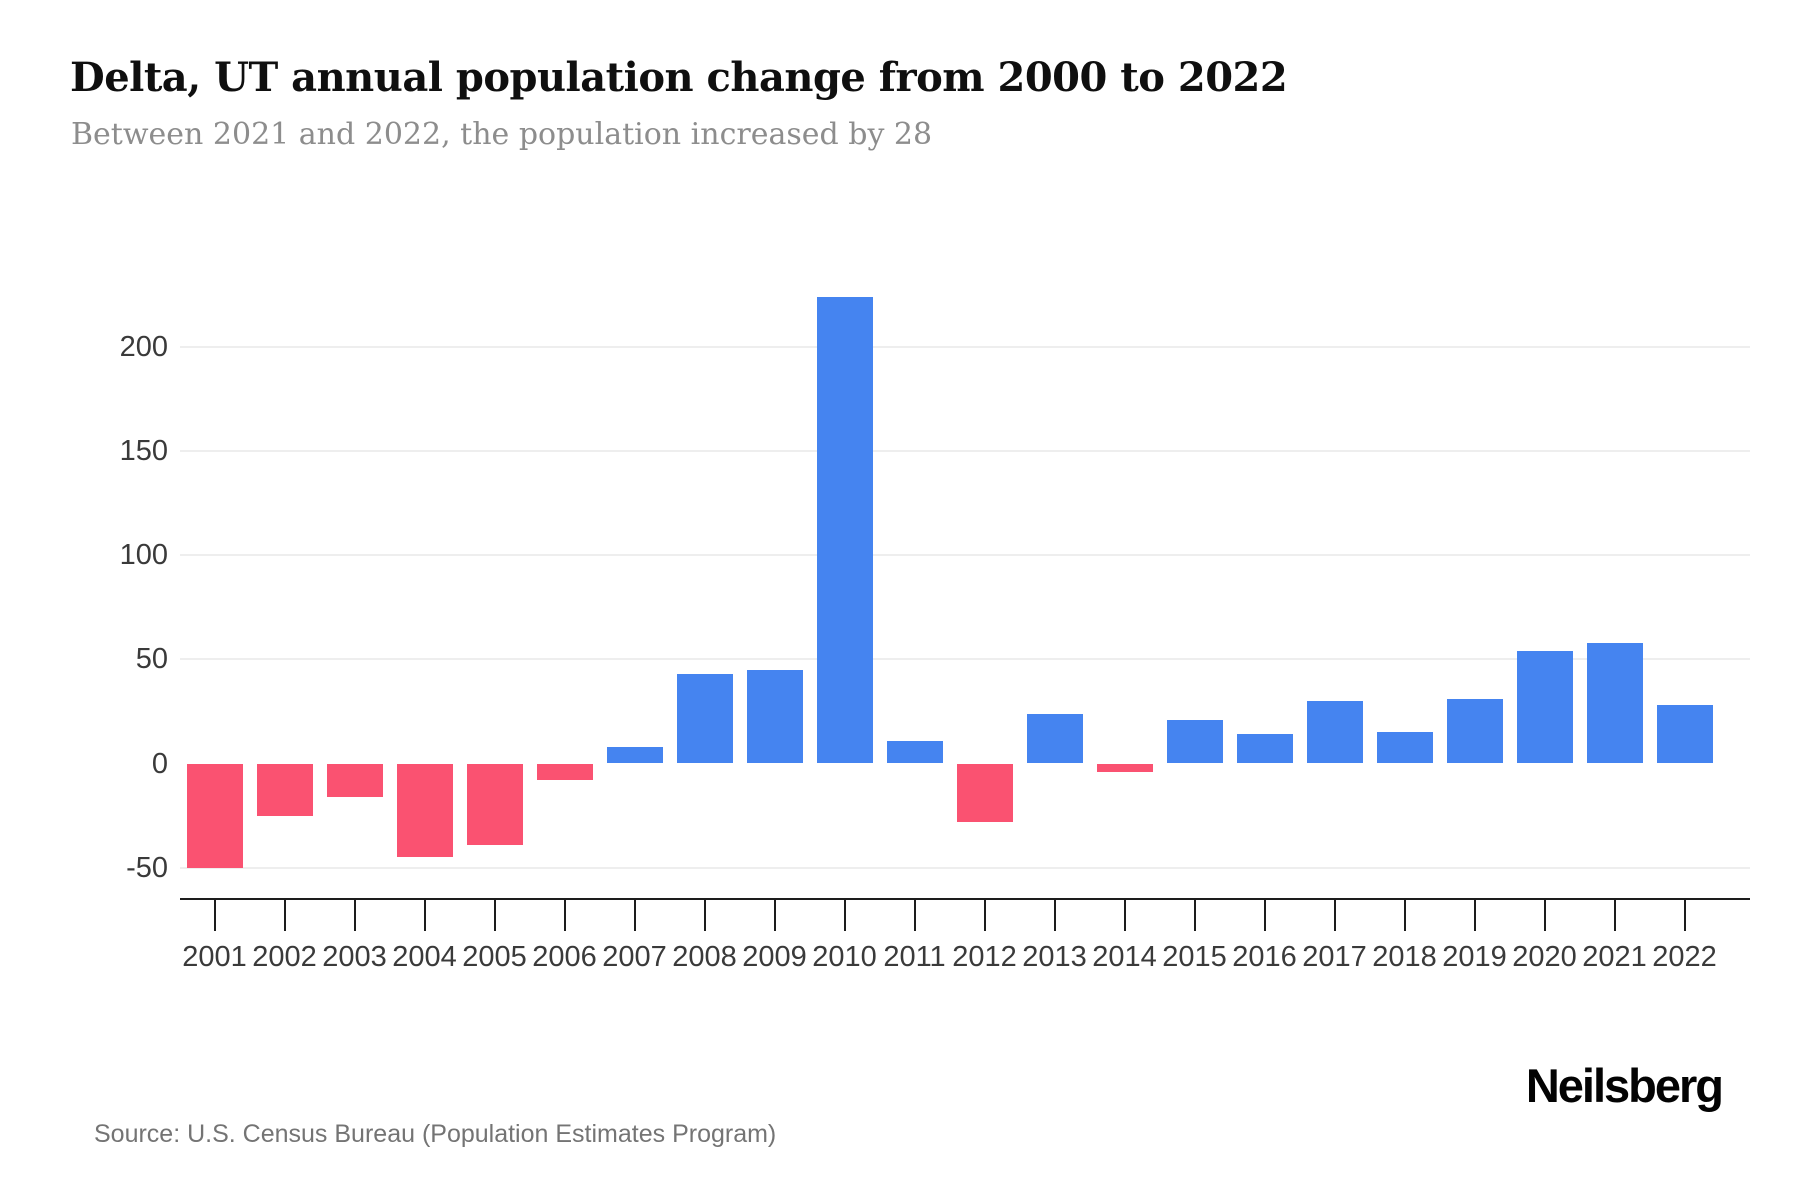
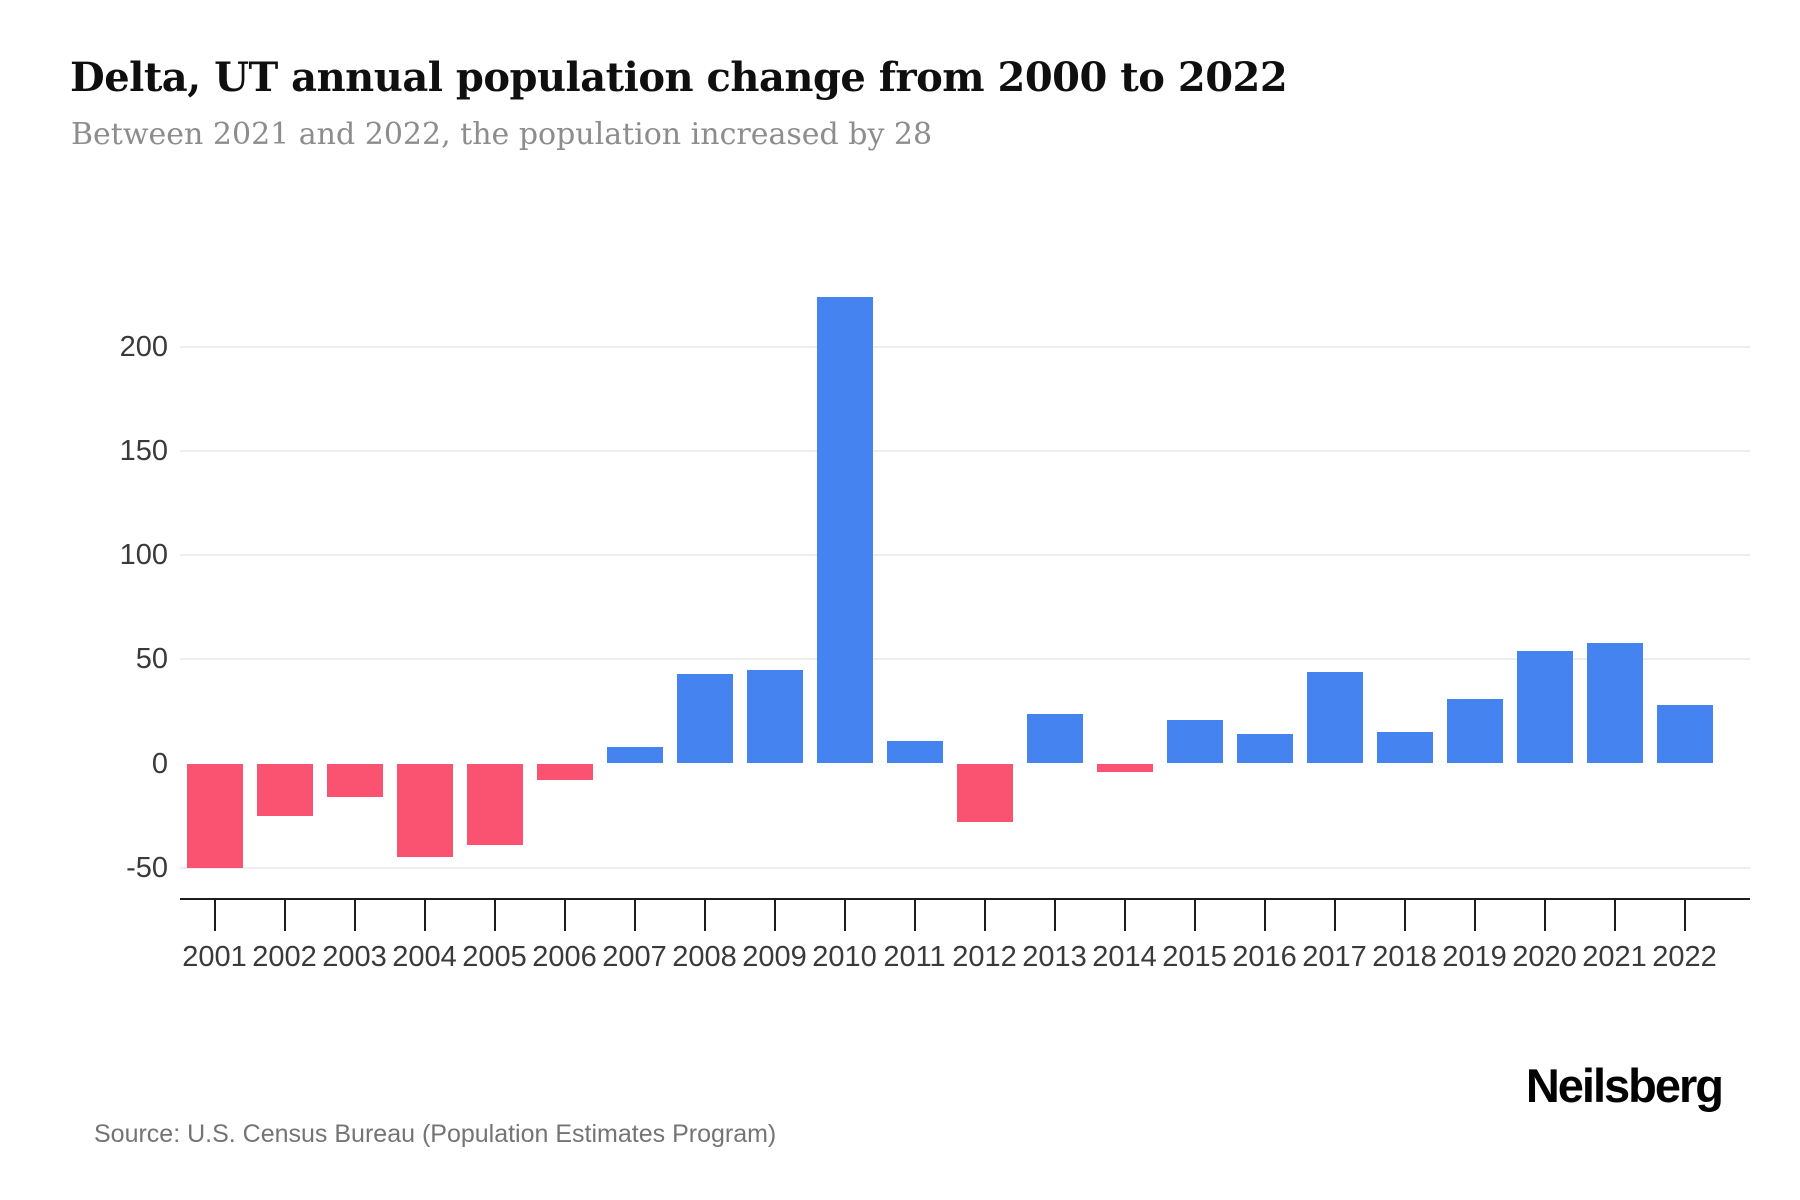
2017: 30 -> 44
